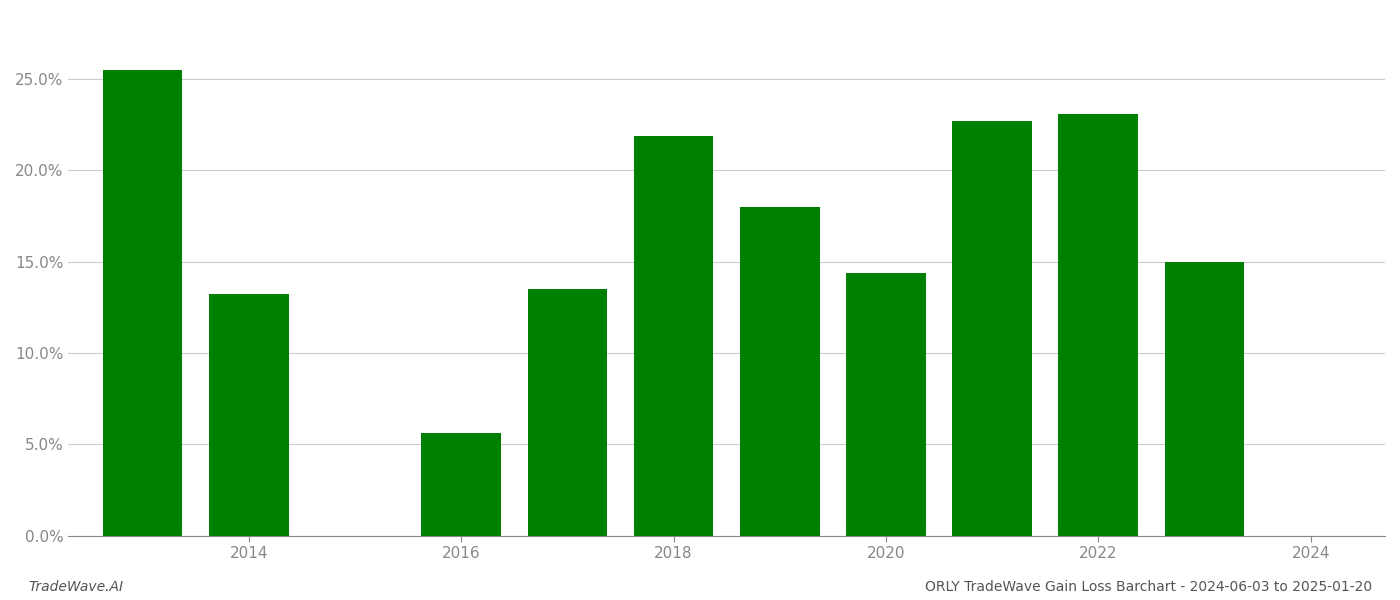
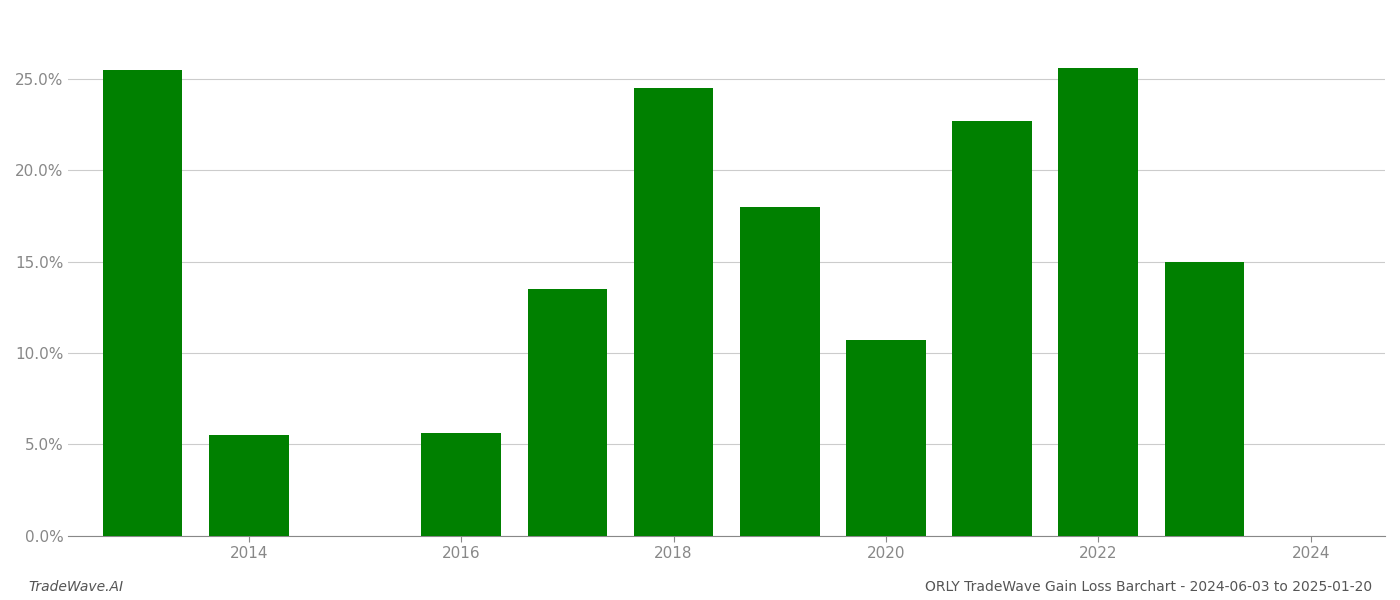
2014: 13.2% -> 5.5%
2018: 21.9% -> 24.5%
2020: 14.4% -> 10.7%
2022: 23.1% -> 25.6%
